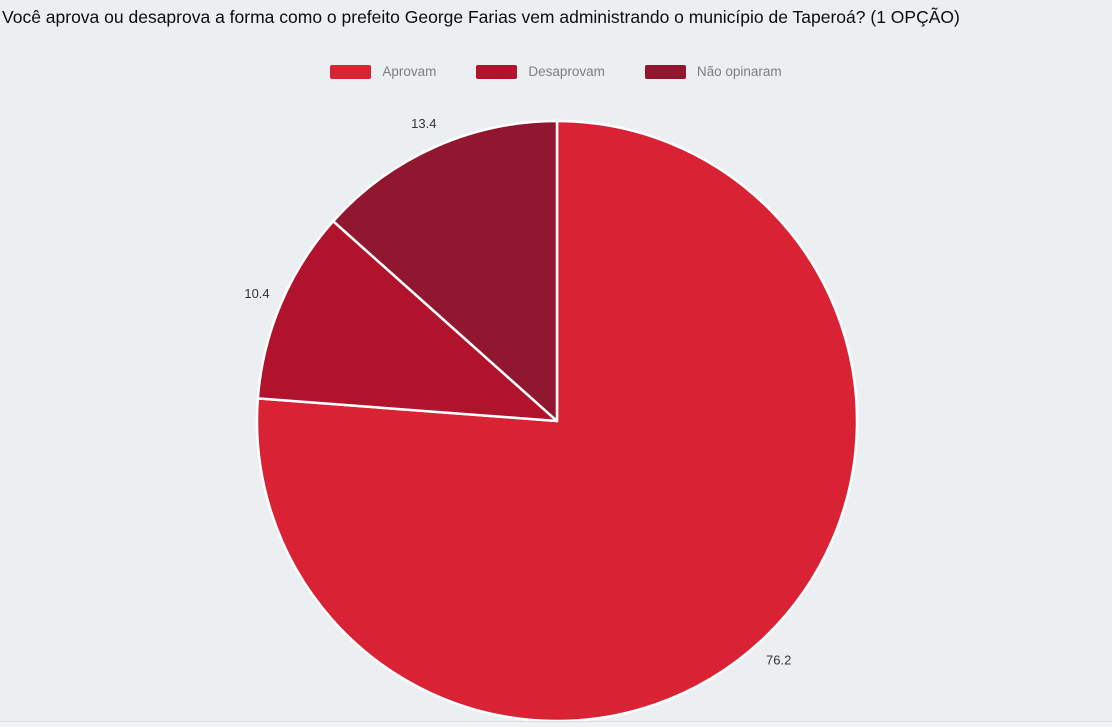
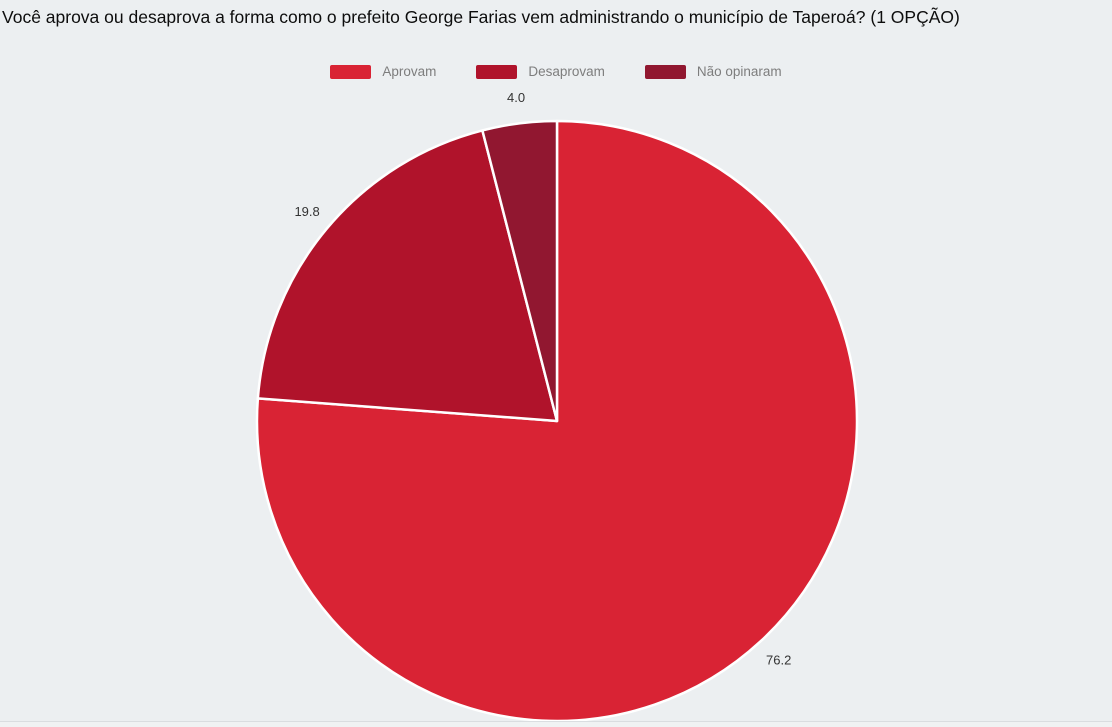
Desaprovam: 10.4 -> 19.8
Não opinaram: 13.4 -> 4.0
